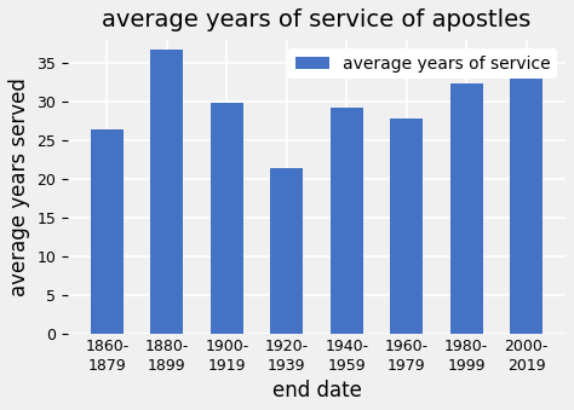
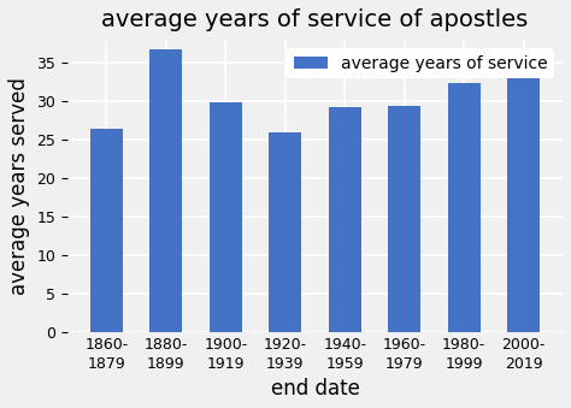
1920- 1939: 21.4 -> 26.0
1960- 1979: 27.8 -> 29.4
